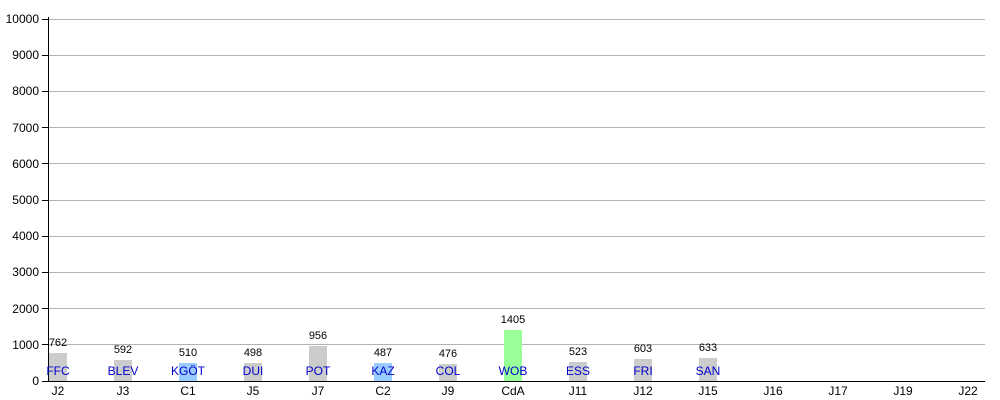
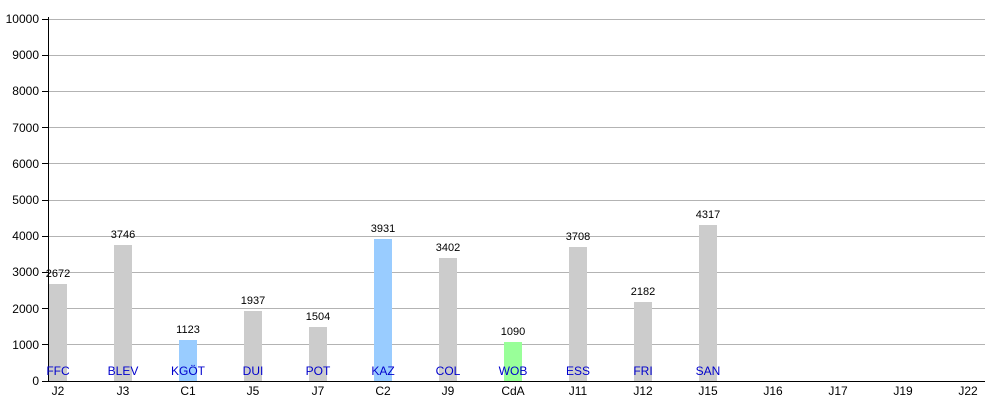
J2: 762 -> 2672
J3: 592 -> 3746
C1: 510 -> 1123
J5: 498 -> 1937
J7: 956 -> 1504
C2: 487 -> 3931
J9: 476 -> 3402
CdA: 1405 -> 1090
J11: 523 -> 3708
J12: 603 -> 2182
J15: 633 -> 4317
